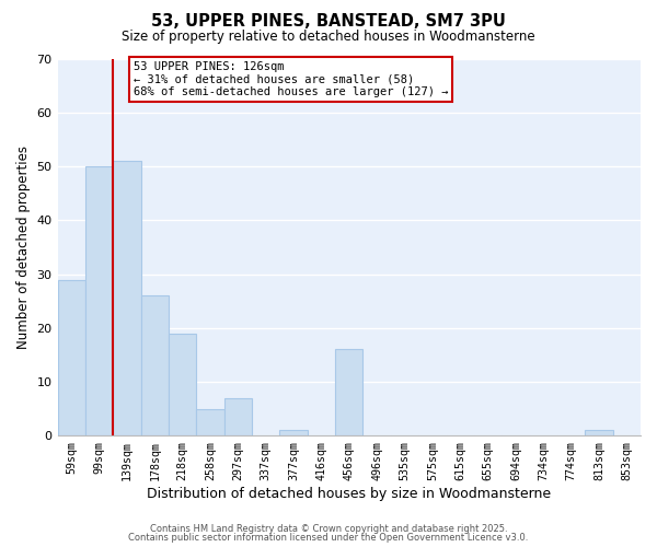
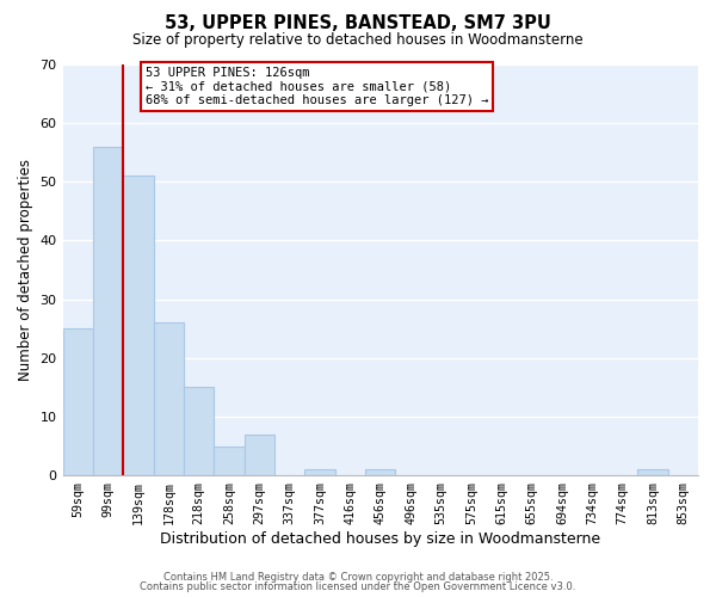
59sqm: 29 -> 25
99sqm: 50 -> 56
218sqm: 19 -> 15
456sqm: 16 -> 1
